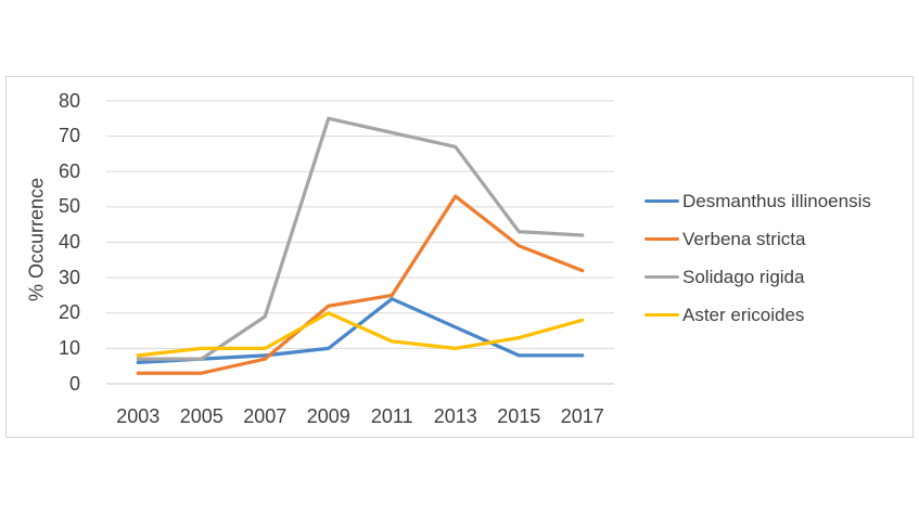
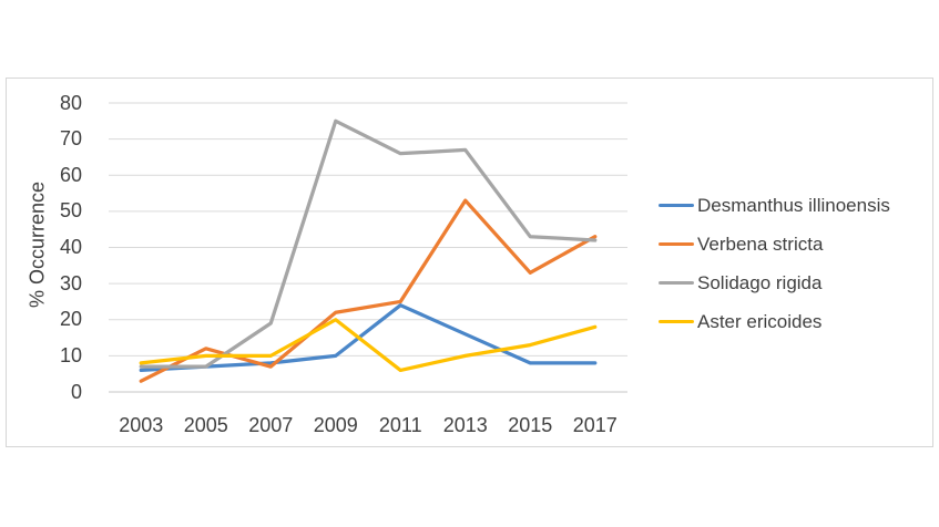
Verbena stricta/2005: 3 -> 12
Solidago rigida/2011: 71 -> 66
Aster ericoides/2011: 12 -> 6
Verbena stricta/2015: 39 -> 33
Verbena stricta/2017: 32 -> 43
